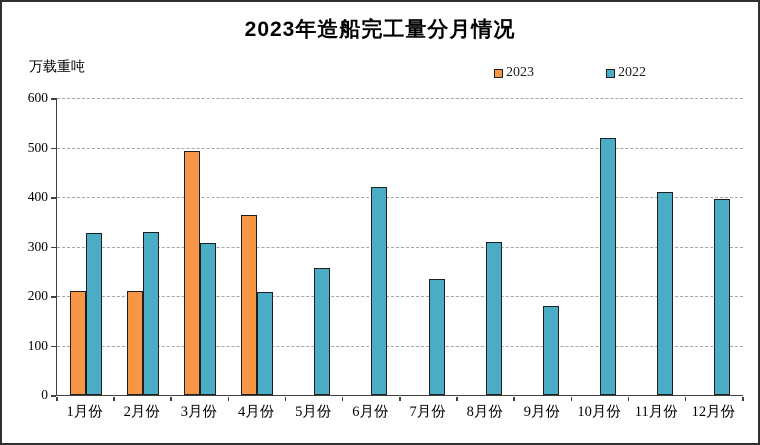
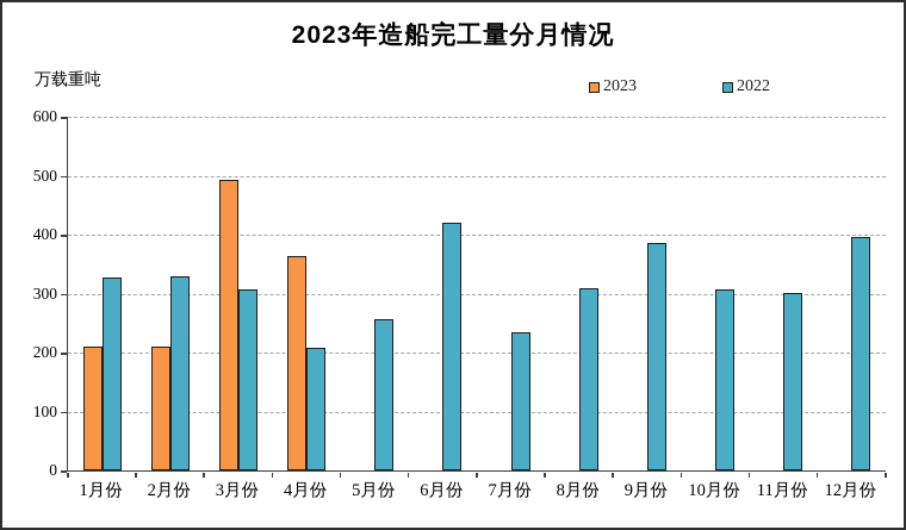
2022/9月份: 180 -> 380
2022/10月份: 520 -> 310
2022/11月份: 410 -> 300
